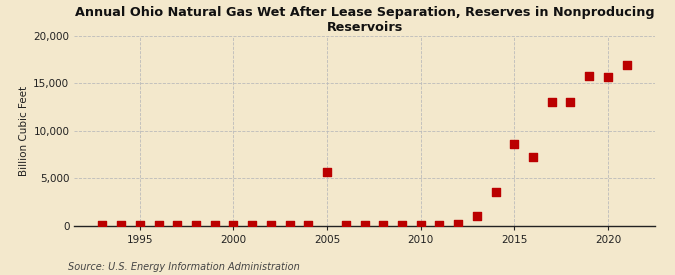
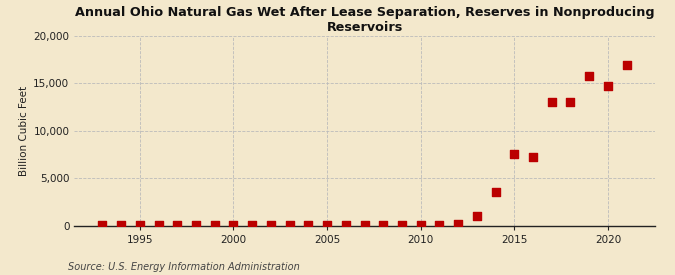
2005: 5,600 -> 0
2015: 8,600 -> 7,500
2020: 15,600 -> 14,700
